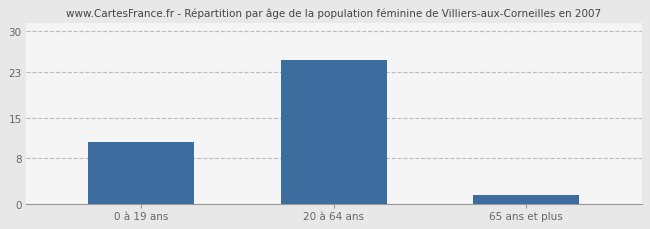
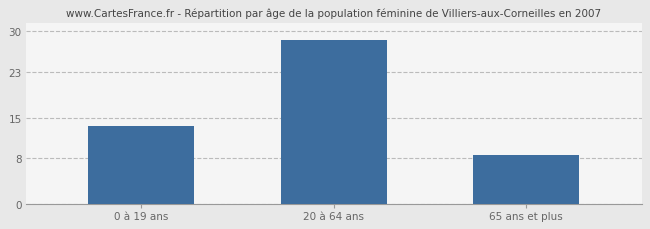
0 à 19 ans: 10.8 -> 13.5
20 à 64 ans: 25.0 -> 28.5
65 ans et plus: 1.6 -> 8.5
